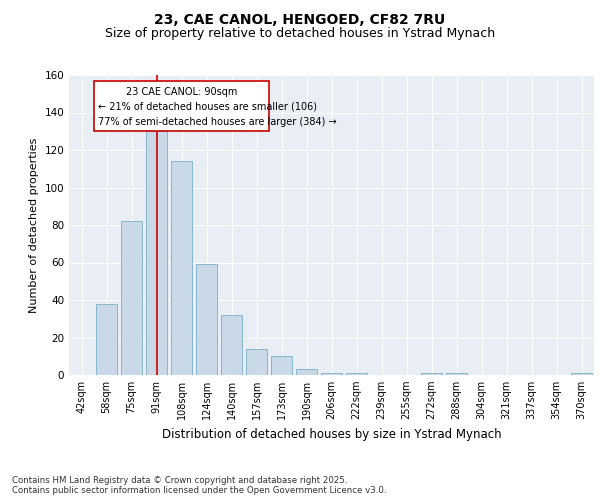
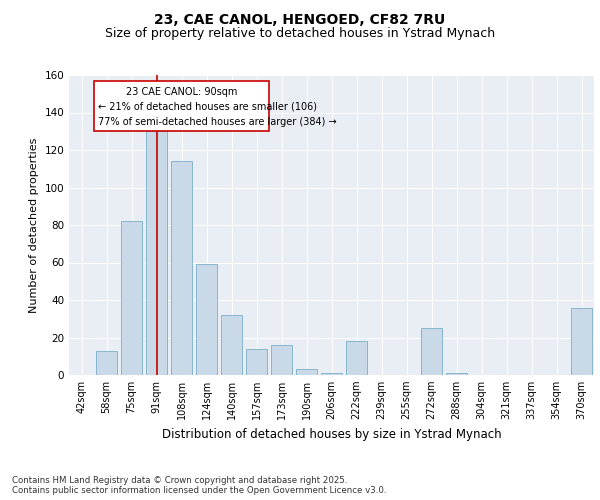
58sqm: 38 -> 13
173sqm: 10 -> 16
222sqm: 1 -> 18
272sqm: 1 -> 25
370sqm: 1 -> 36
